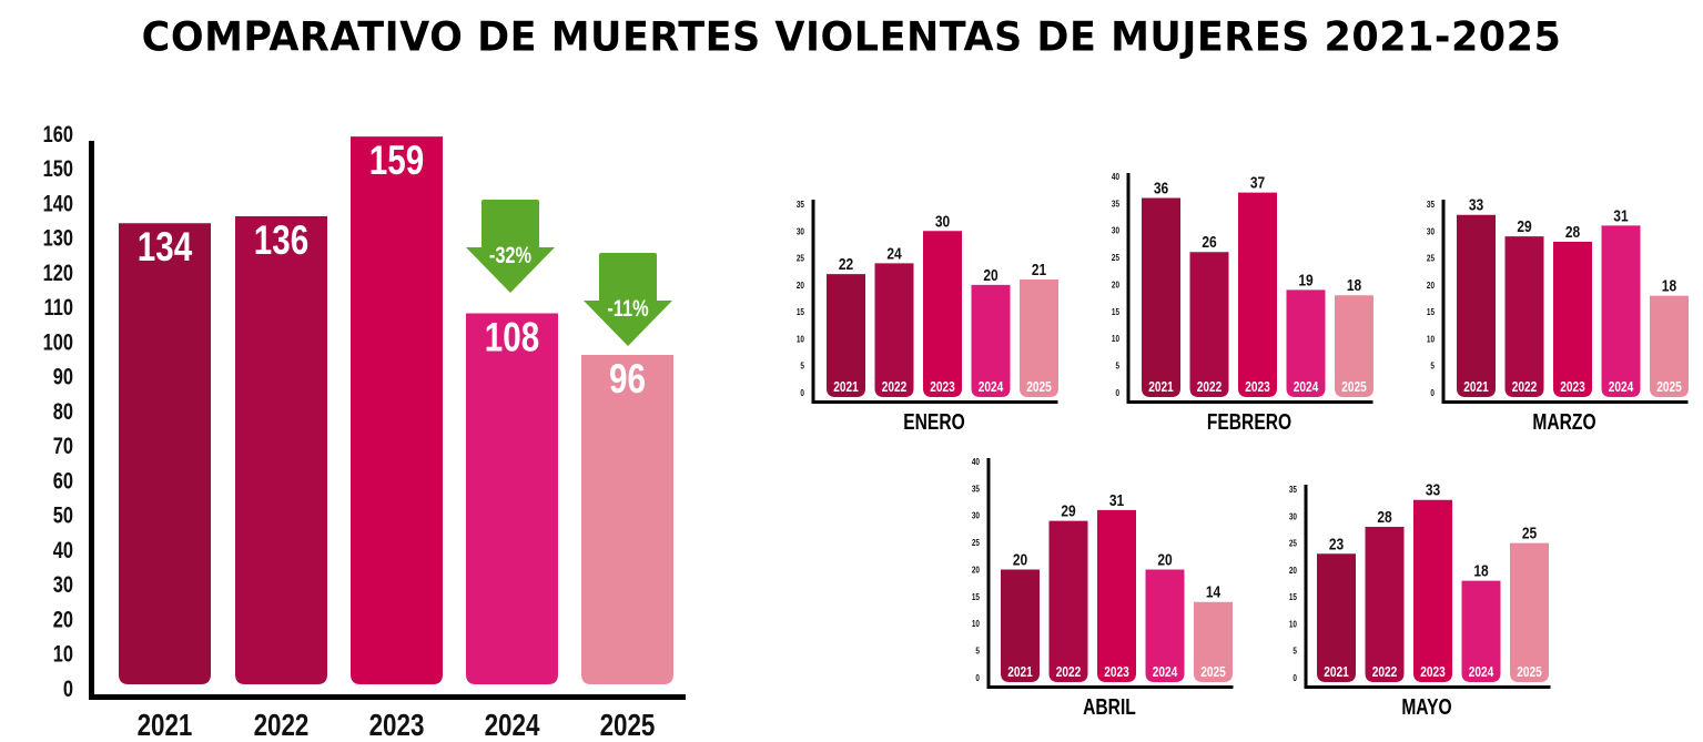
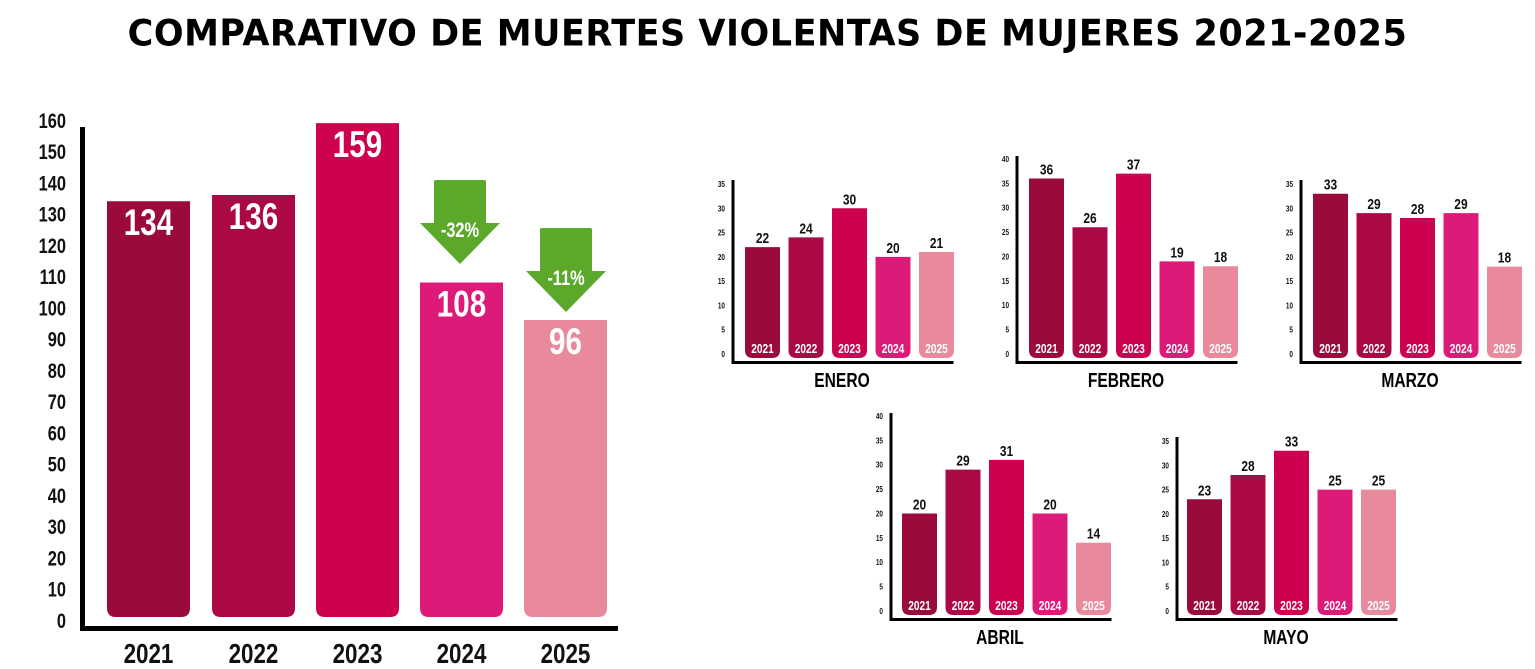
MARZO/2024: 31 -> 29
MAYO/2024: 18 -> 25
